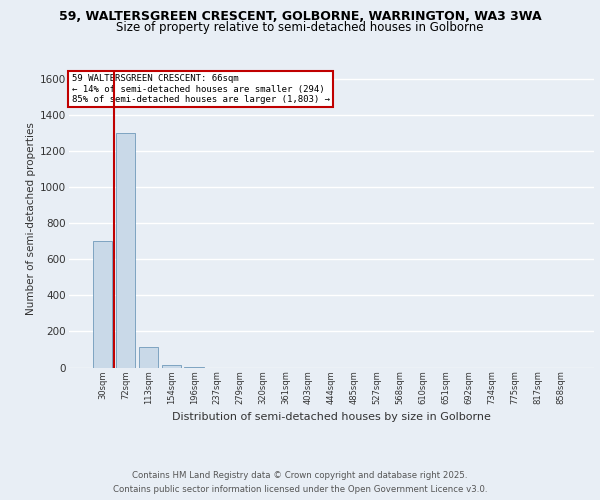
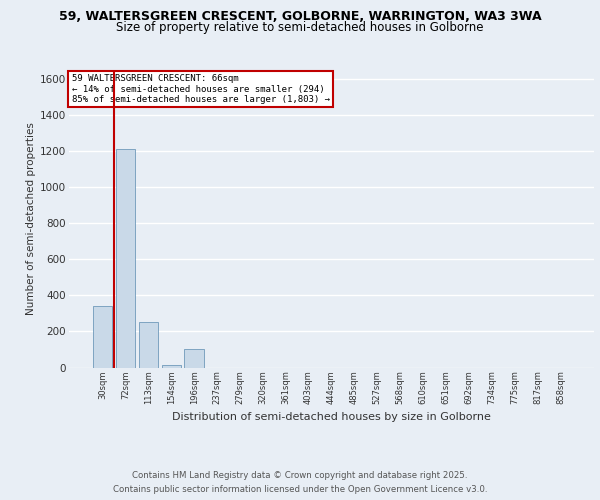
30sqm: 700 -> 340
72sqm: 1300 -> 1210
113sqm: 110 -> 250
196sqm: 0 -> 100
